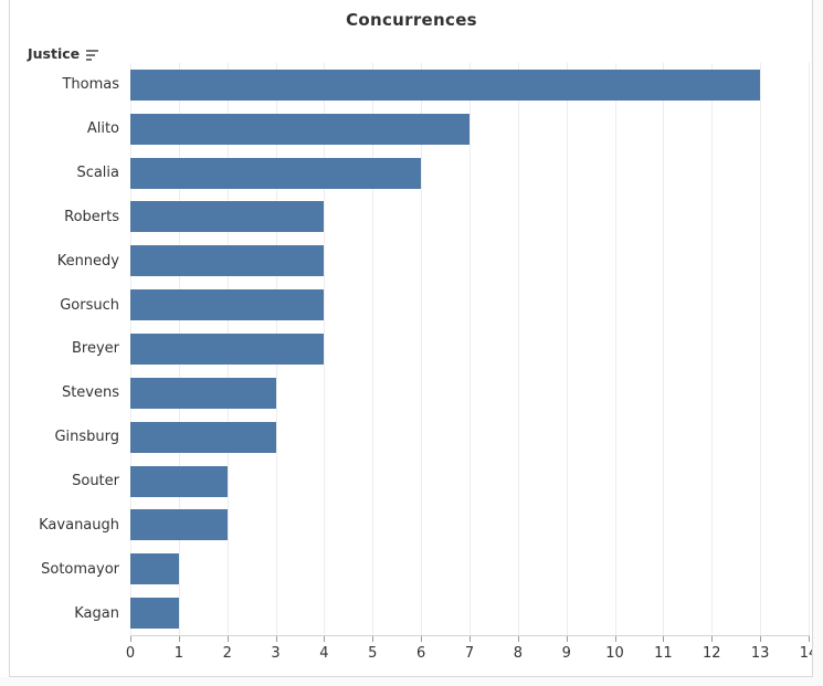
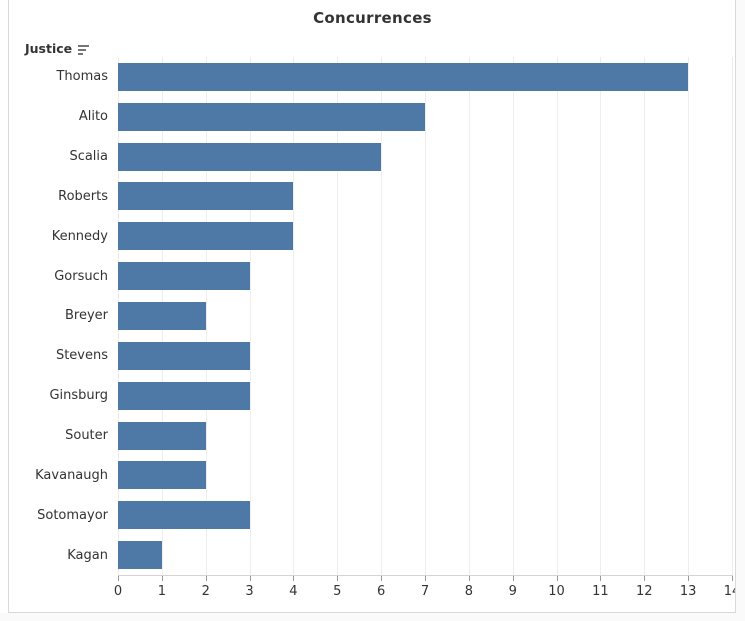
Gorsuch: 4 -> 3
Breyer: 4 -> 2
Sotomayor: 1 -> 3
